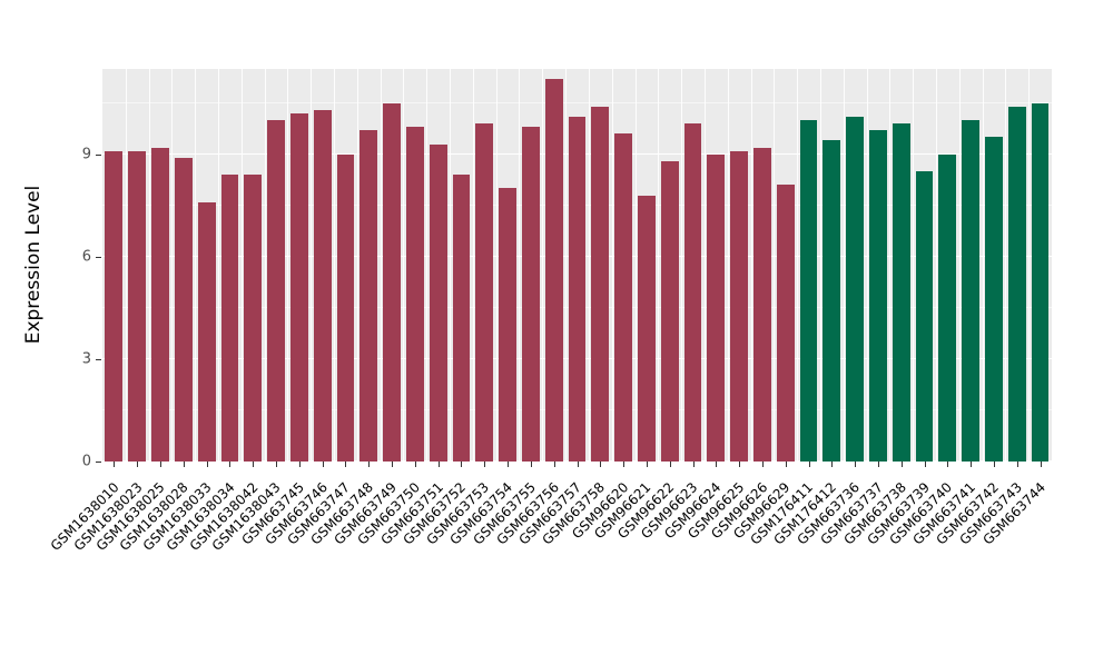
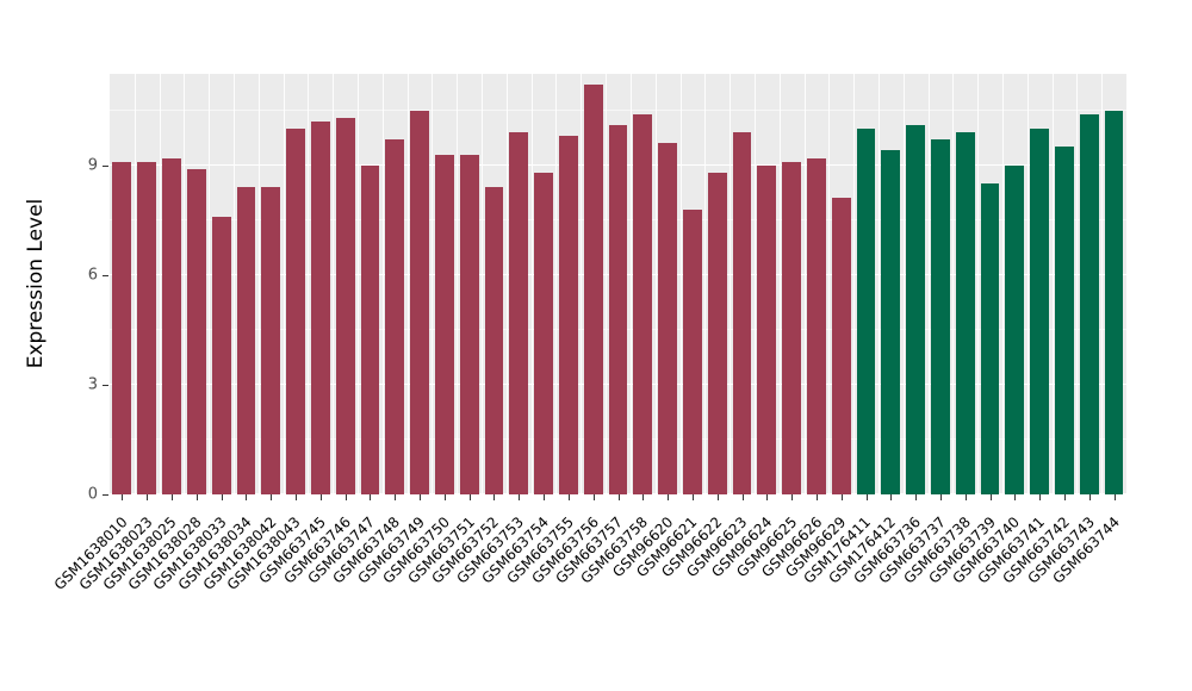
GSM663750: 9.8 -> 9.3
GSM663754: 8.0 -> 8.8
